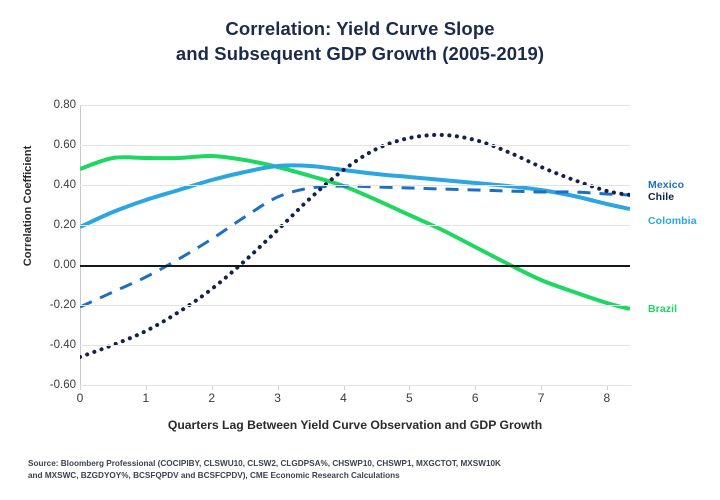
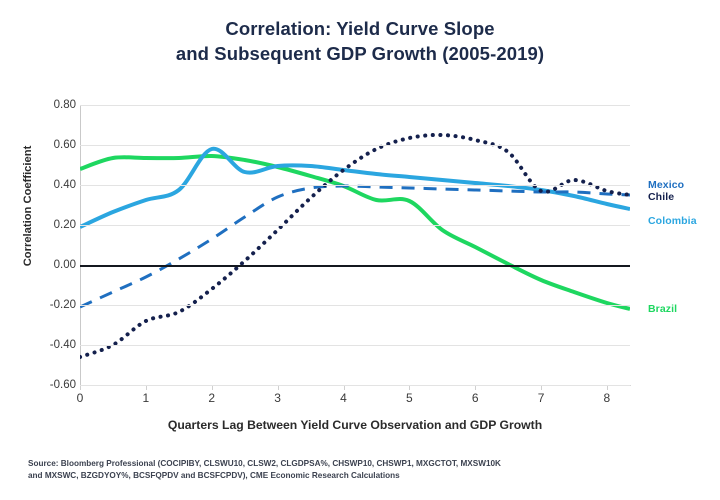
Chile/1: -0.33 -> -0.28
Colombia/2: 0.42 -> 0.58
Brazil/5: 0.25 -> 0.32
Chile/7: 0.49 -> 0.37
